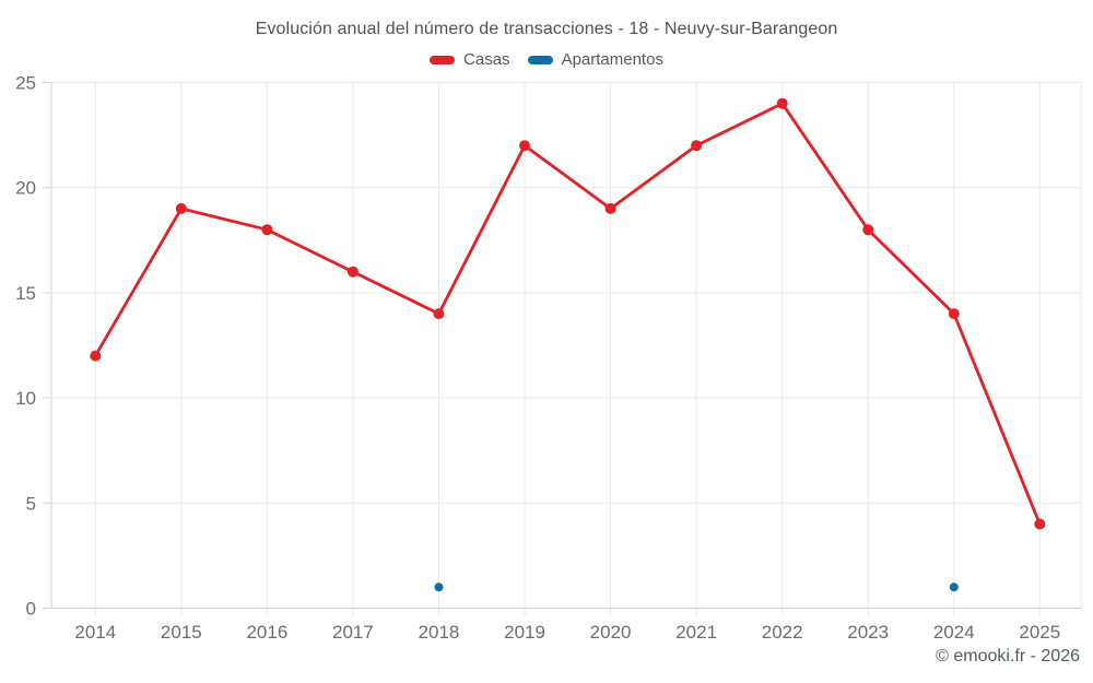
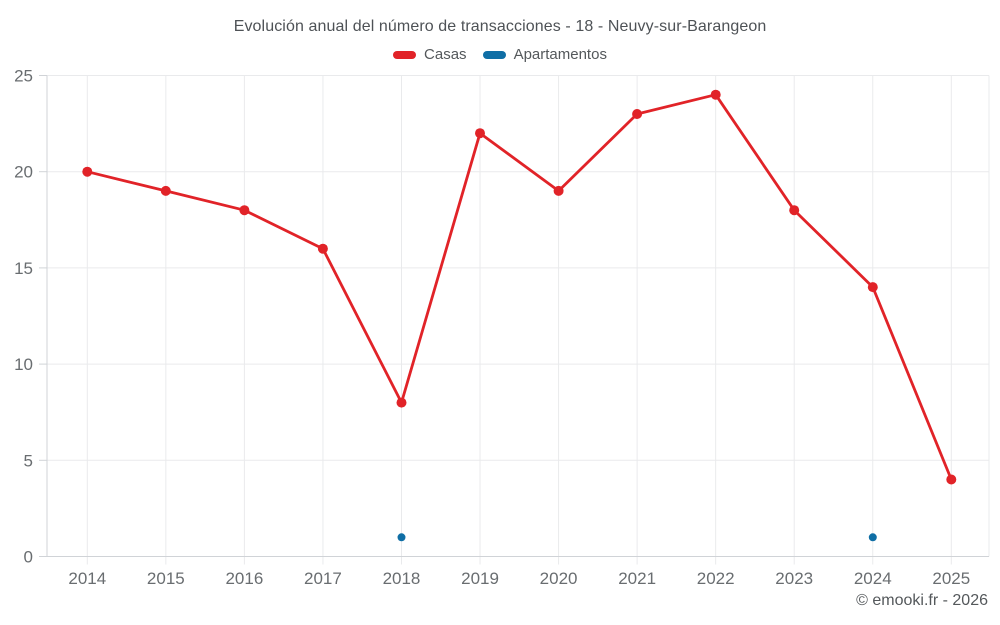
Casas/2014: 12 -> 20
Casas/2018: 14 -> 8
Casas/2021: 22 -> 23
